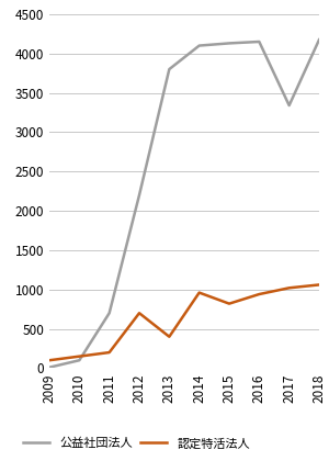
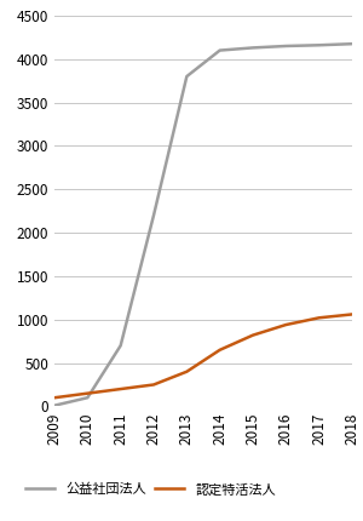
認定特活法人/2012: 700 -> 250
認定特活法人/2014: 960 -> 650
公益社団法人/2017: 3340 -> 4160
